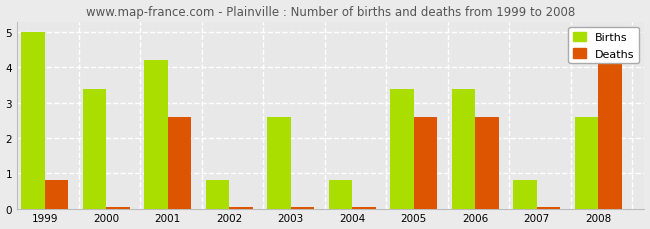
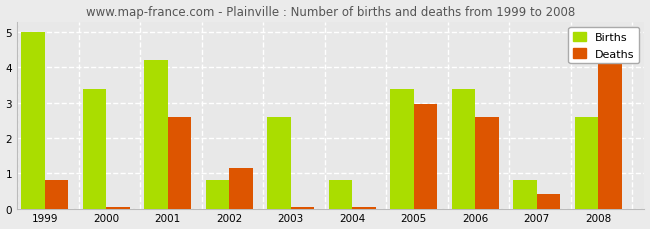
Deaths/2002: 0.04 -> 1.15
Deaths/2005: 2.60 -> 2.95
Deaths/2007: 0.04 -> 0.40
